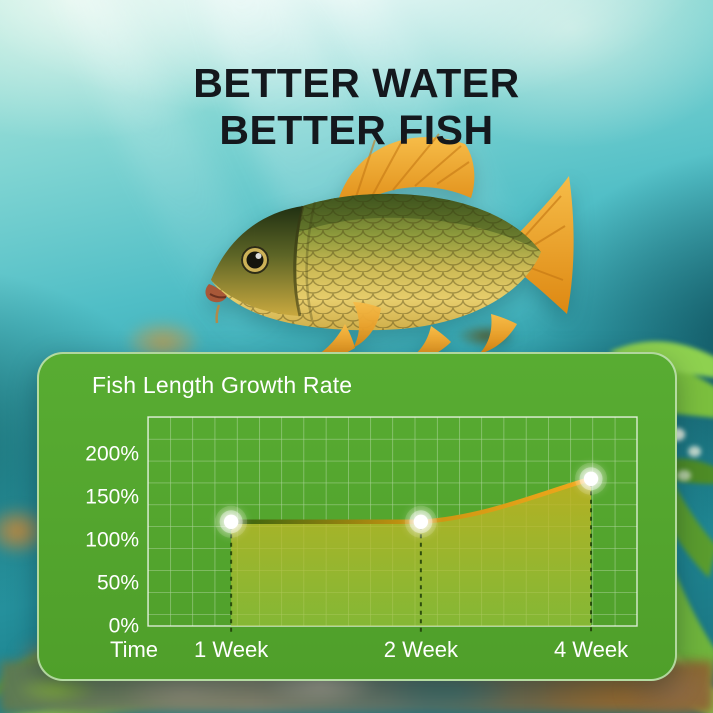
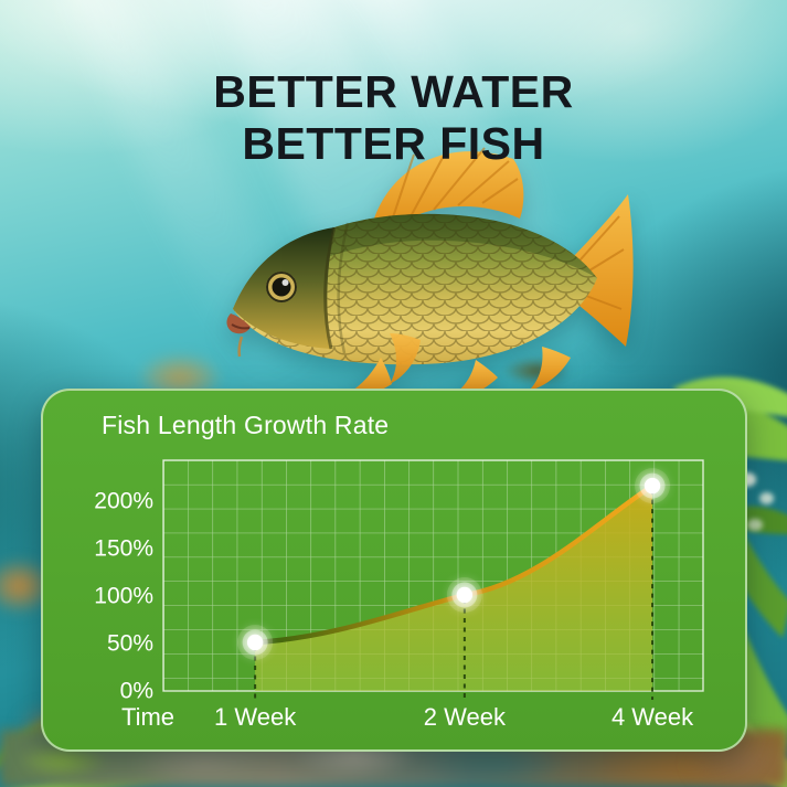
1 Week: 120% -> 50%
2 Week: 120% -> 100%
4 Week: 170% -> 220%
